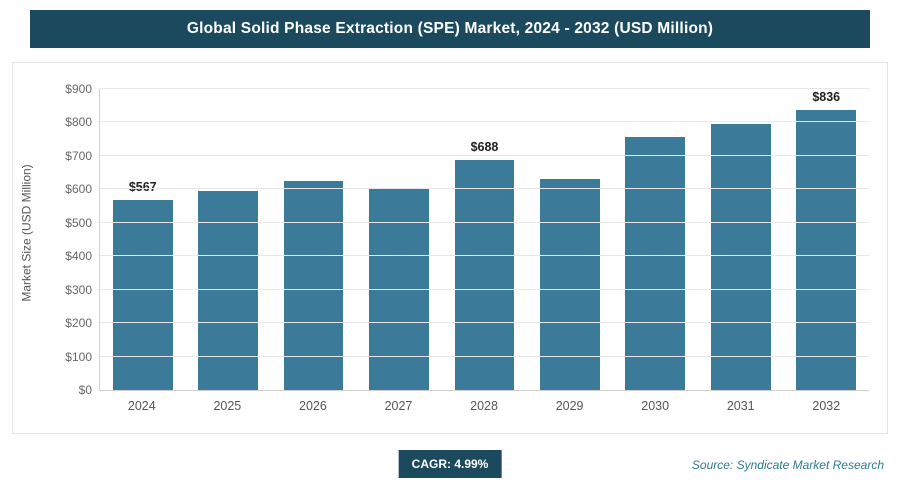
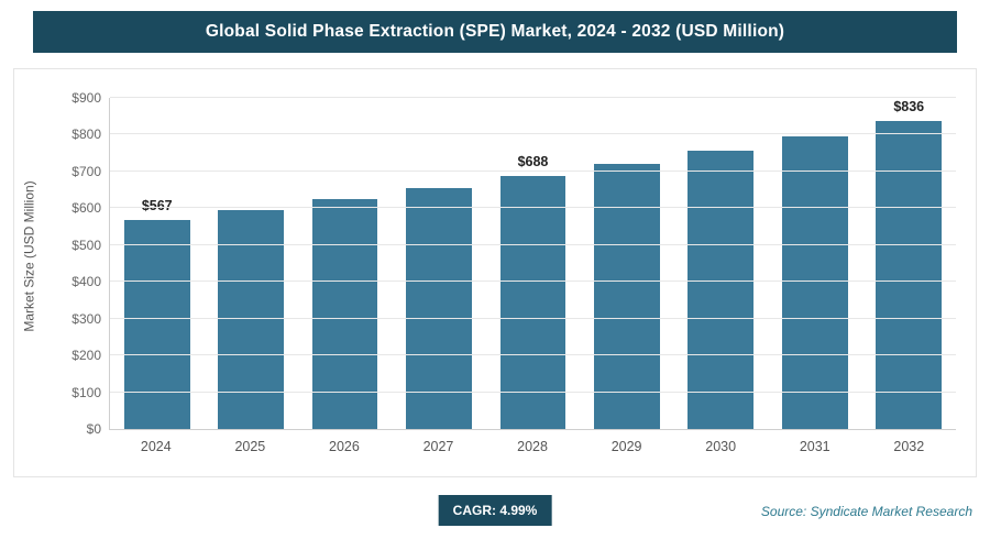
2027: $600 -> $660
2029: $630 -> $720
